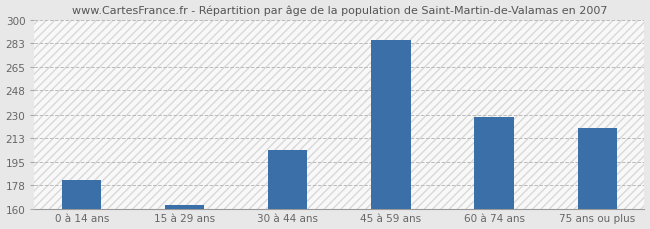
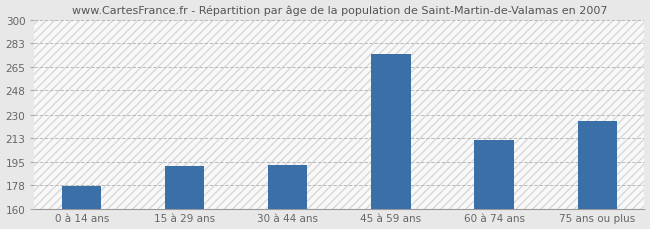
0 à 14 ans: 182 -> 177
15 à 29 ans: 163 -> 192
30 à 44 ans: 204 -> 193
45 à 59 ans: 285 -> 275
60 à 74 ans: 228 -> 211
75 ans ou plus: 220 -> 225
